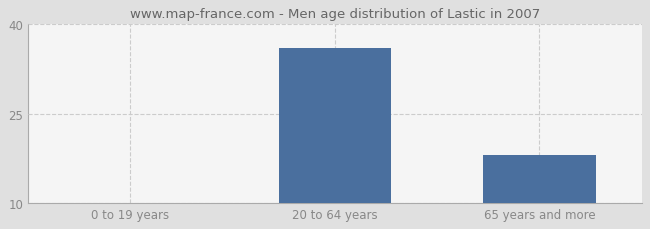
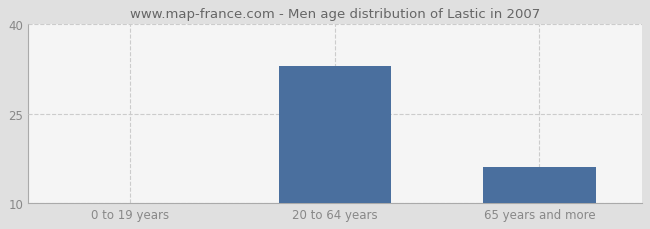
20 to 64 years: 36 -> 33
65 years and more: 18 -> 16
